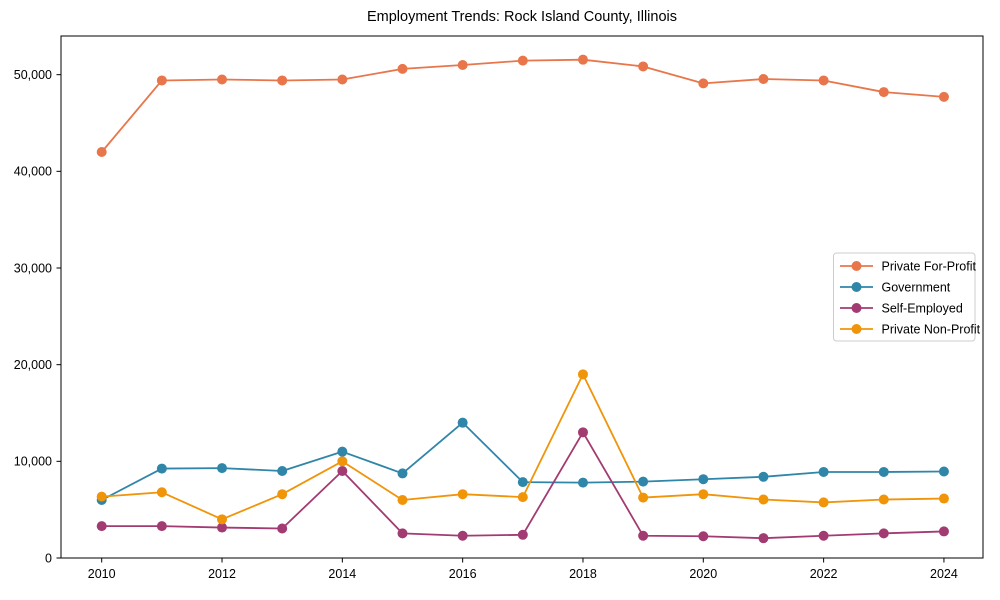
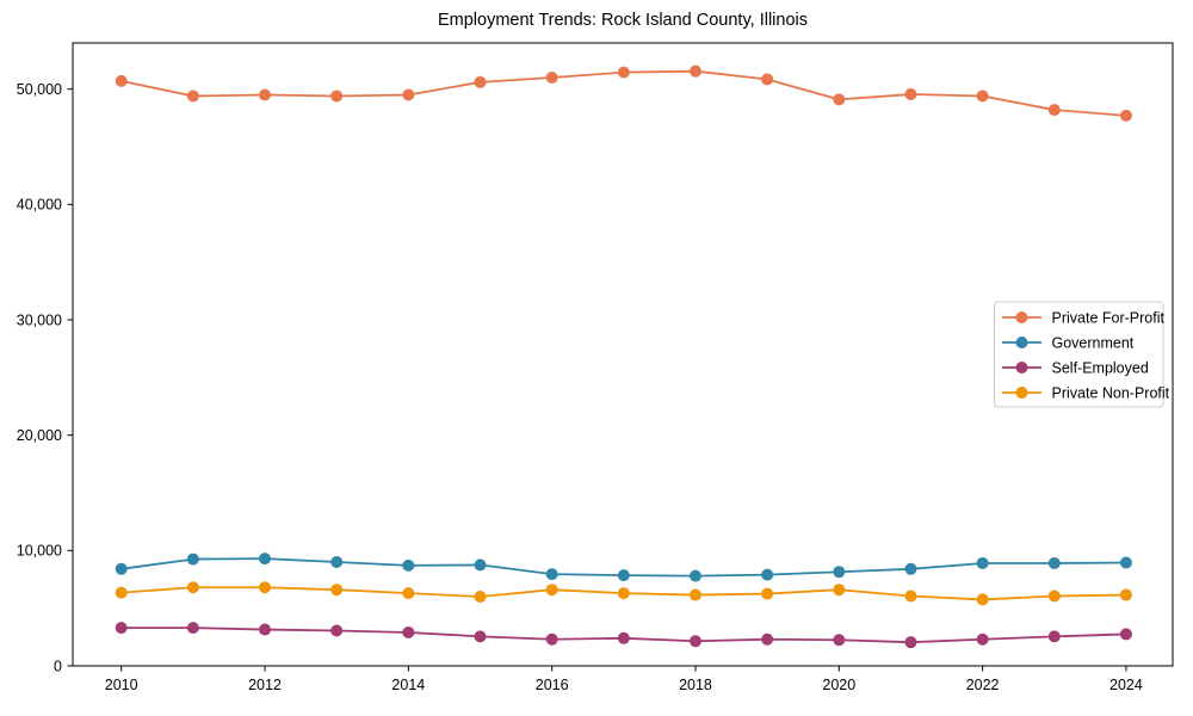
Private For-Profit/2010: 42000 -> 51000
Government/2010: 6000 -> 8000
Private Non-Profit/2012: 4000 -> 7000
Government/2014: 11000 -> 9000
Self-Employed/2014: 9000 -> 3000
Private Non-Profit/2014: 10000 -> 6000
Government/2016: 14000 -> 8000
Self-Employed/2018: 13000 -> 2000
Private Non-Profit/2018: 19000 -> 6000
